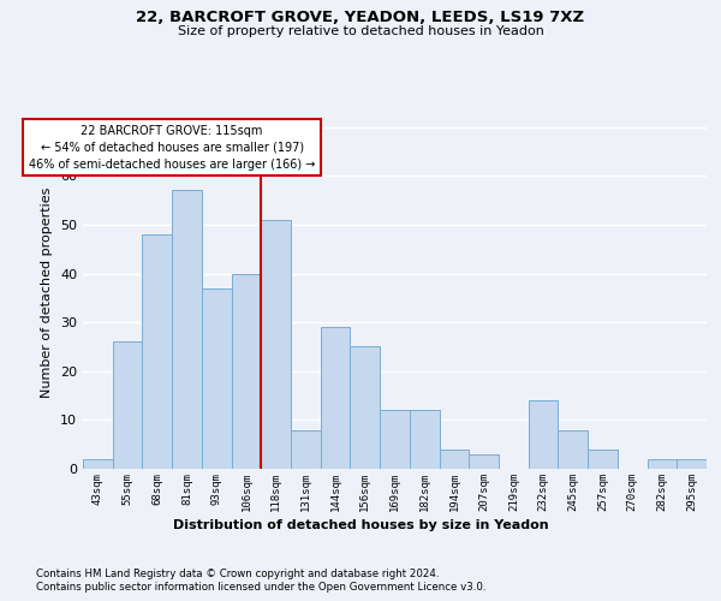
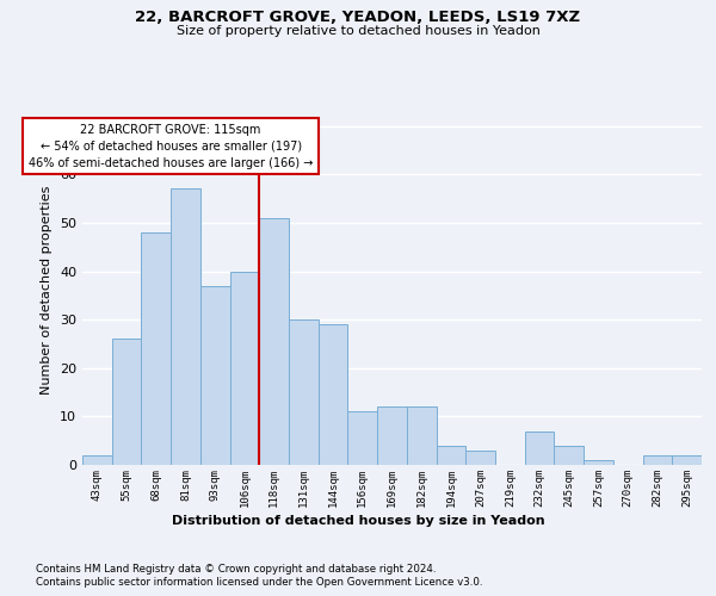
131sqm: 8 -> 30
156sqm: 25 -> 11
232sqm: 14 -> 7
245sqm: 8 -> 4
257sqm: 4 -> 1
